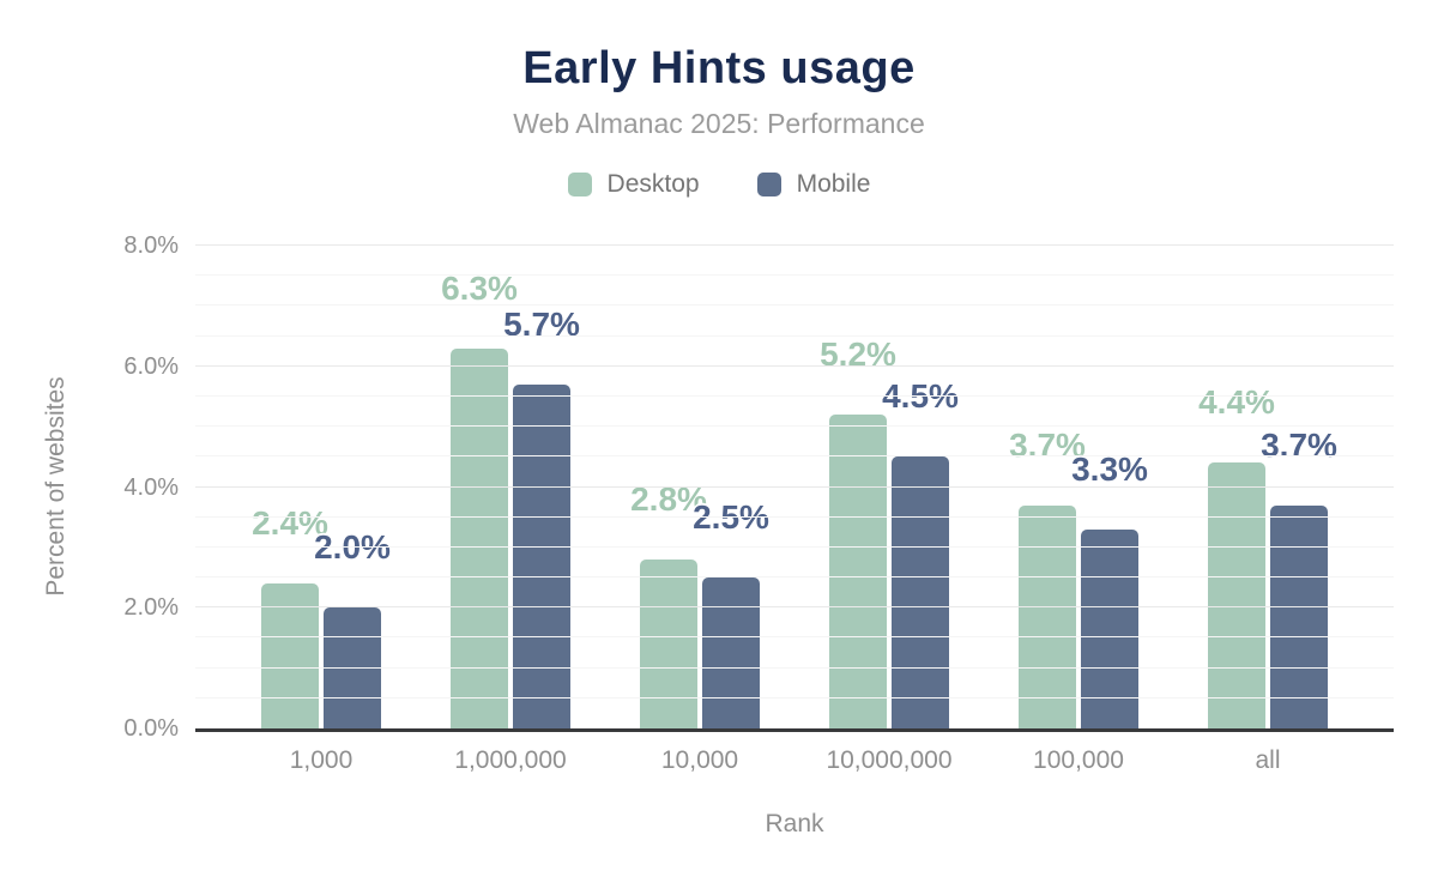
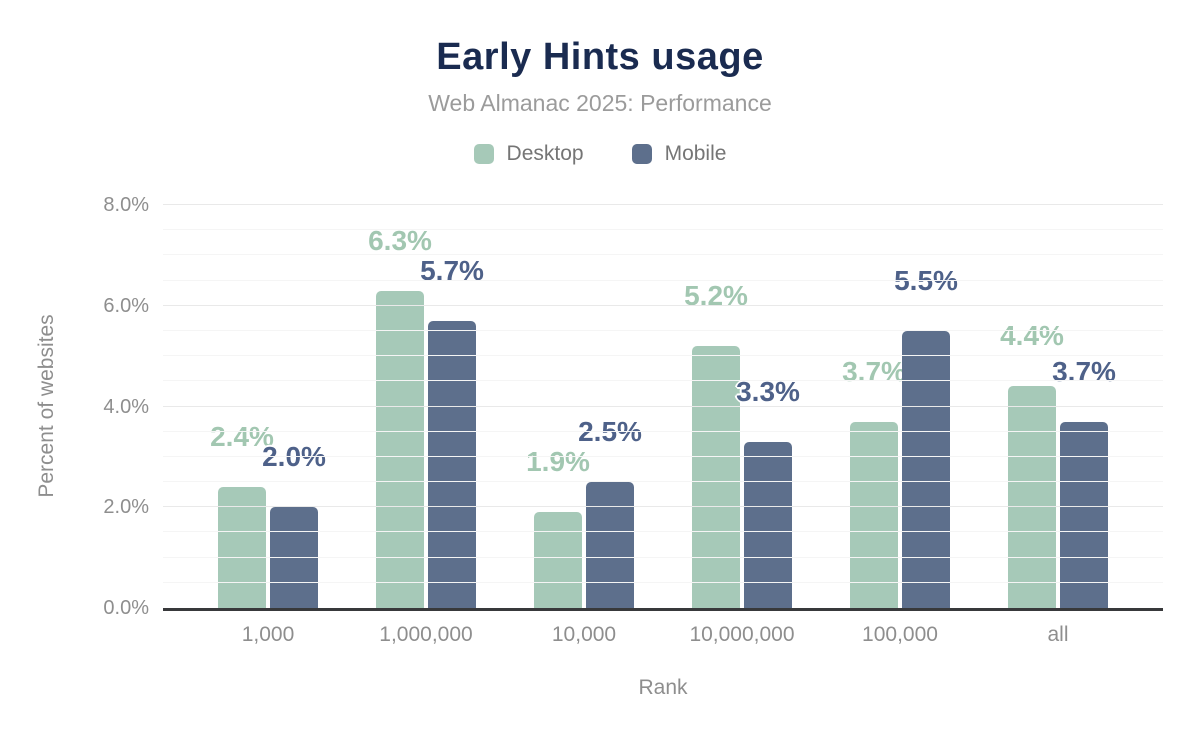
Desktop/10,000: 2.8% -> 1.9%
Mobile/10,000,000: 4.5% -> 3.3%
Mobile/100,000: 3.3% -> 5.5%
